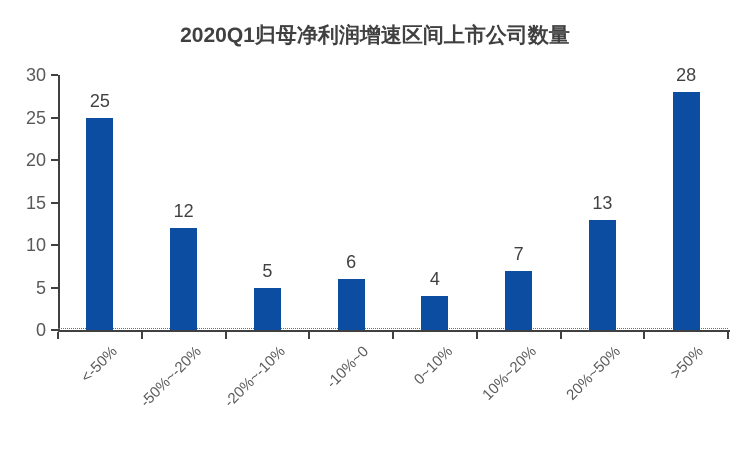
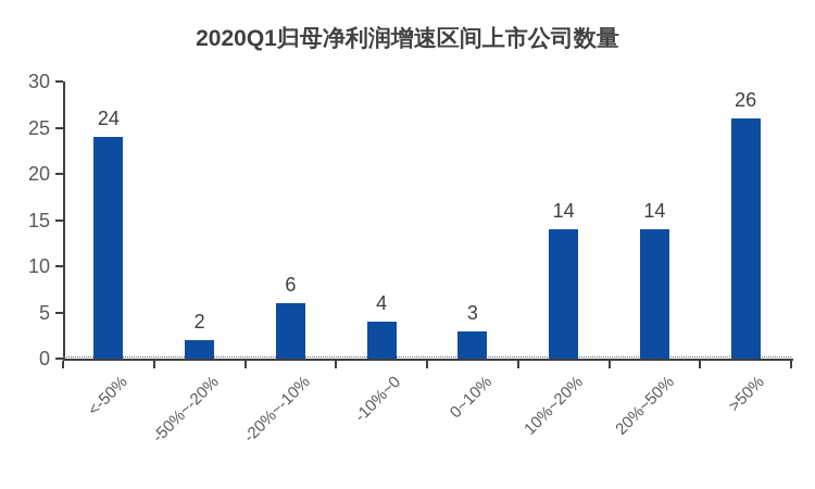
<-50%: 25 -> 24
-50%~-20%: 12 -> 2
-20%~-10%: 5 -> 6
-10%~0: 6 -> 4
0~10%: 4 -> 3
10%~20%: 7 -> 14
20%~50%: 13 -> 14
>50%: 28 -> 26
